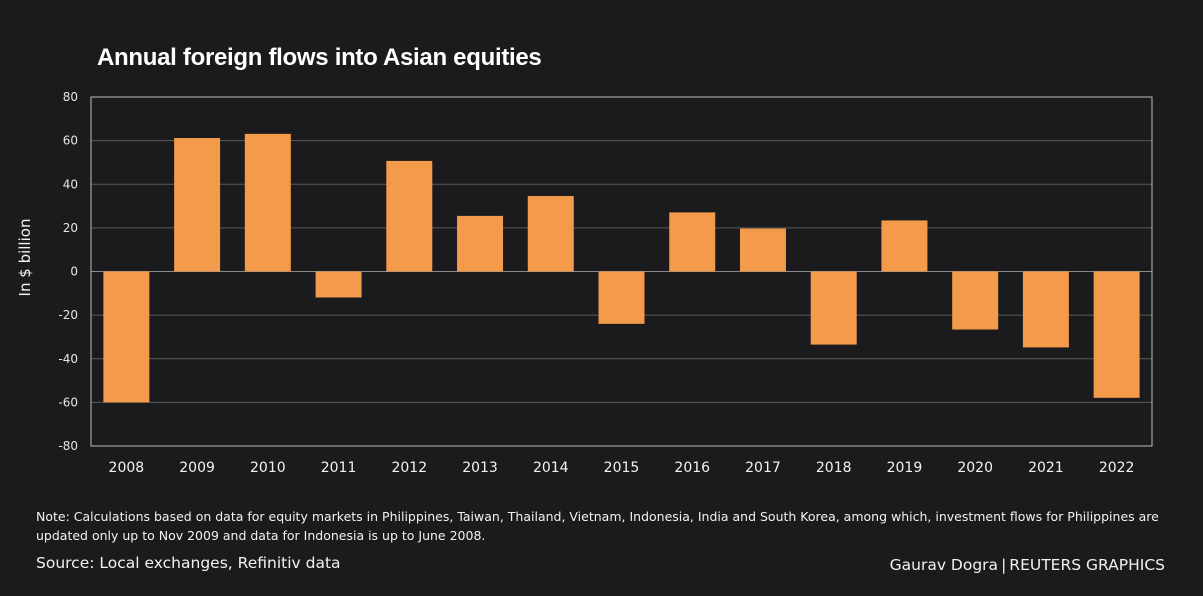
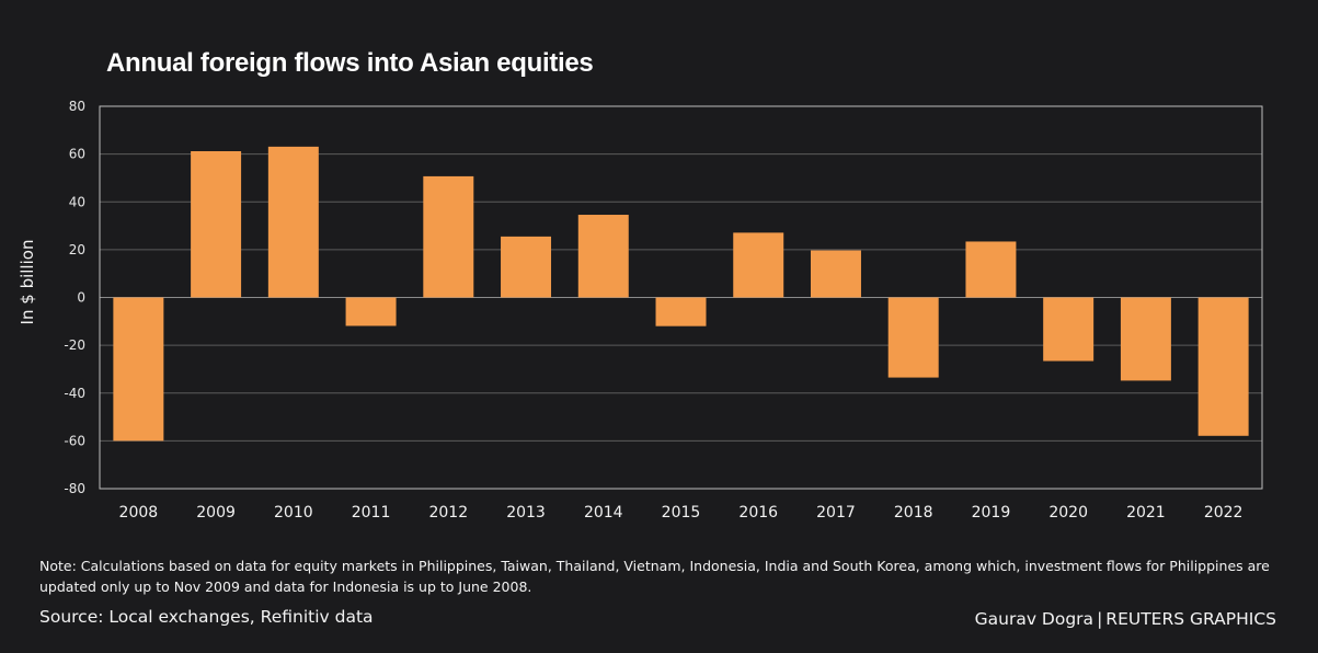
2015: -24 -> -12
